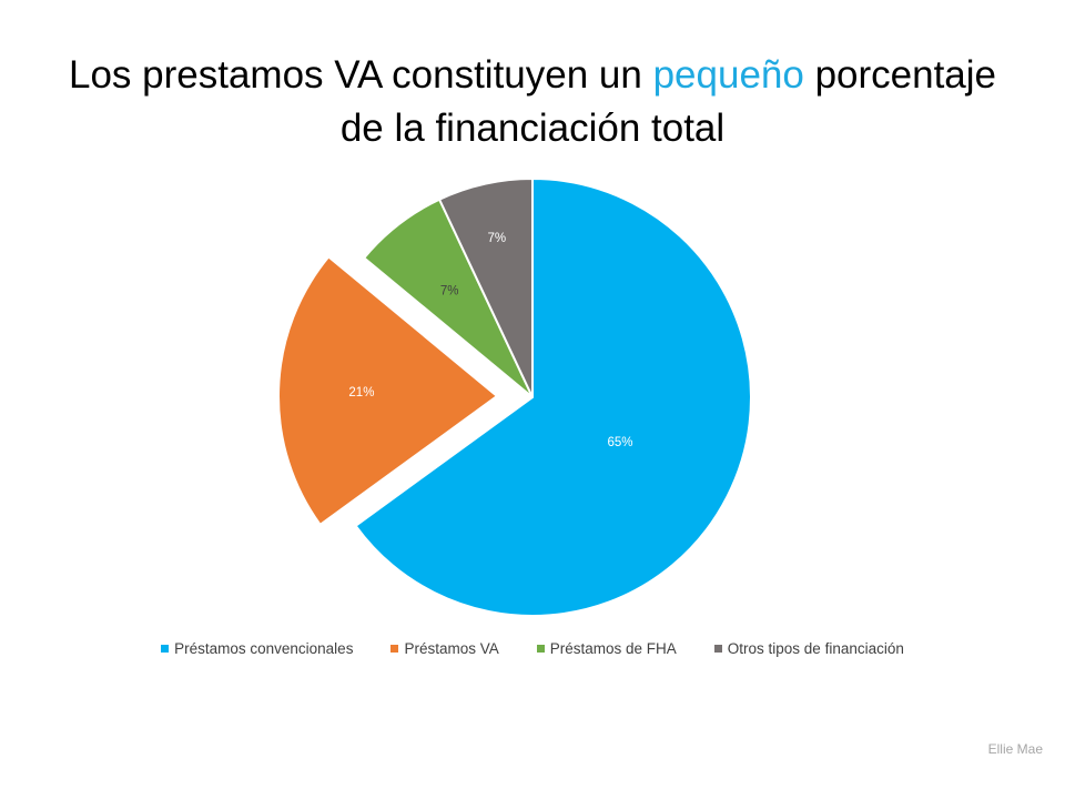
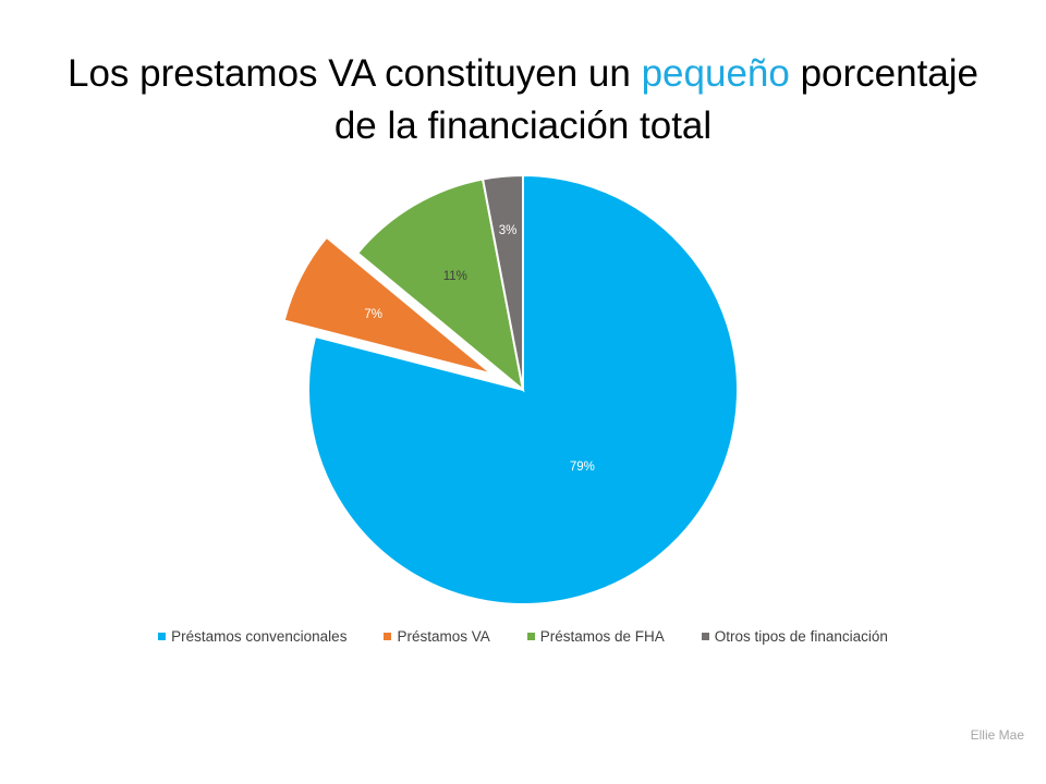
Préstamos convencionales: 65% -> 79%
Préstamos VA: 21% -> 7%
Préstamos de FHA: 7% -> 11%
Otros tipos de financiación: 7% -> 3%
